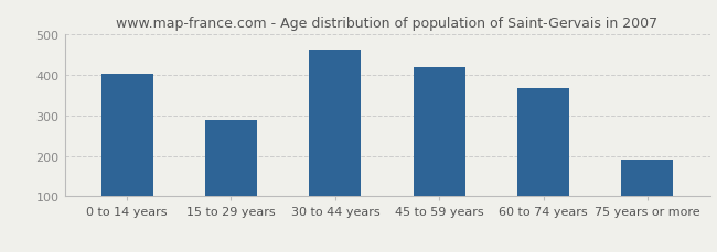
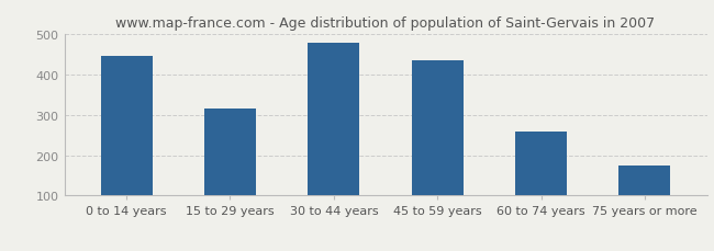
0 to 14 years: 403 -> 445
15 to 29 years: 289 -> 315
30 to 44 years: 462 -> 480
45 to 59 years: 418 -> 435
60 to 74 years: 368 -> 260
75 years or more: 191 -> 175
